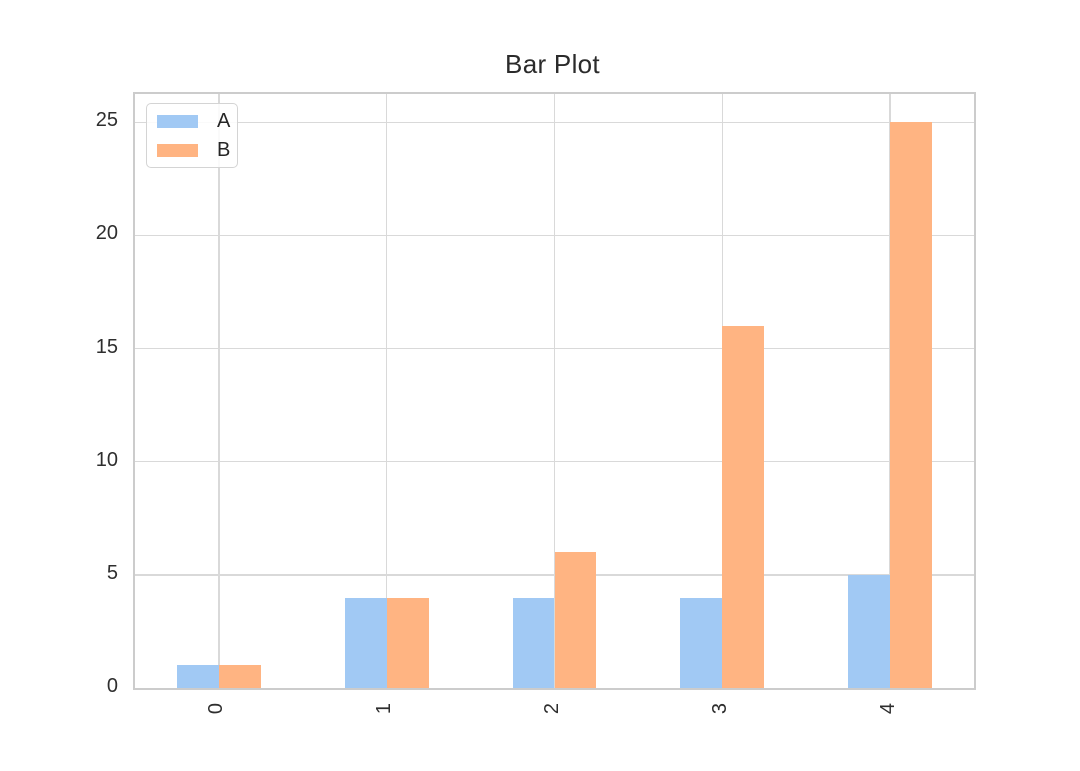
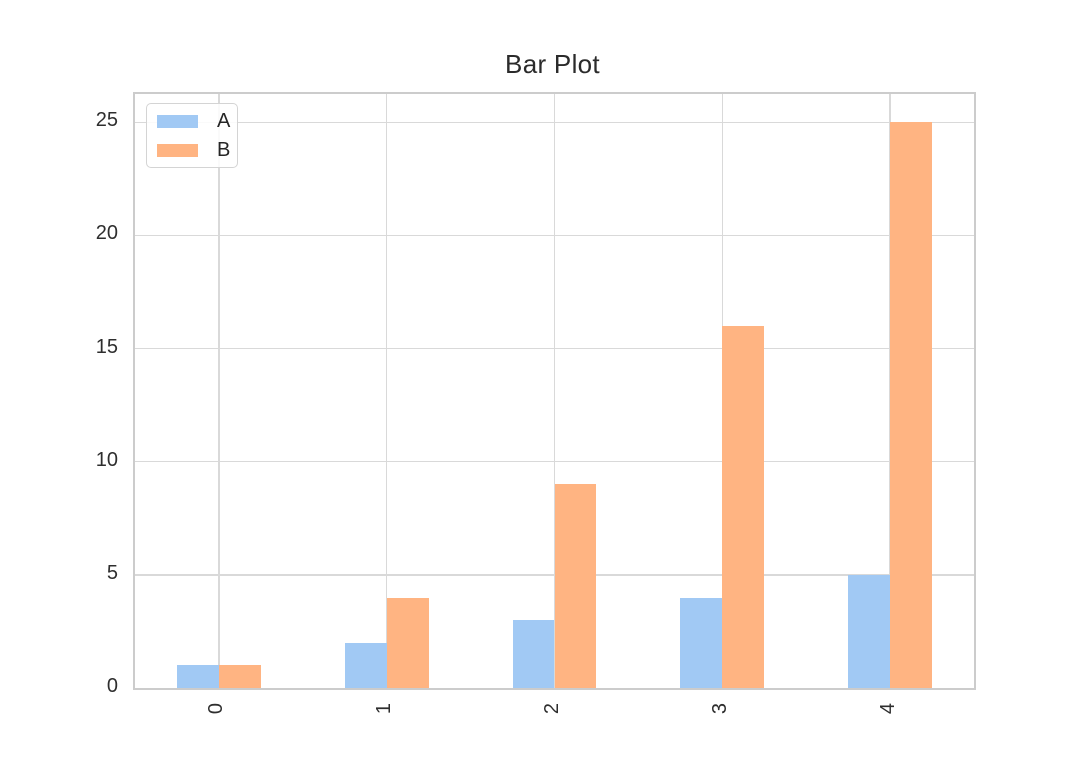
A/1: 4 -> 2
A/2: 4 -> 3
B/2: 6 -> 9
